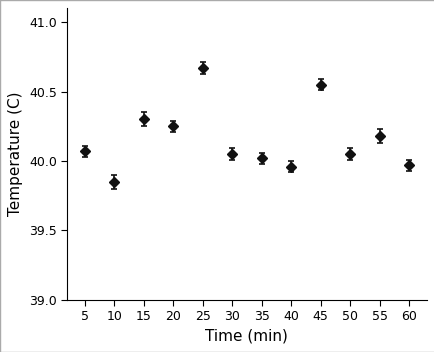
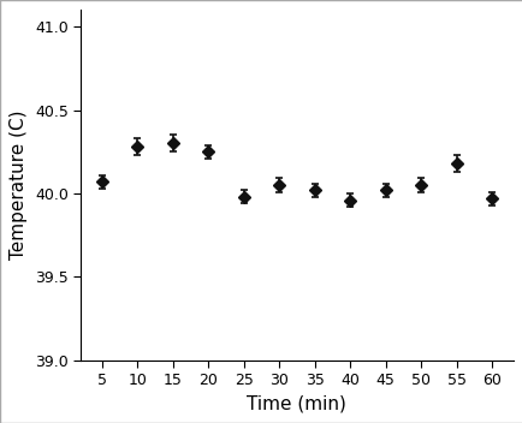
10: 39.85 -> 40.28
25: 40.67 -> 39.98
45: 40.55 -> 40.02
